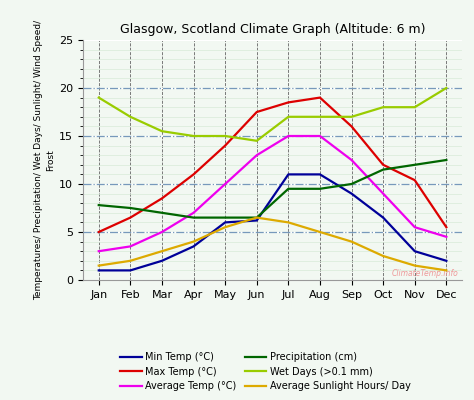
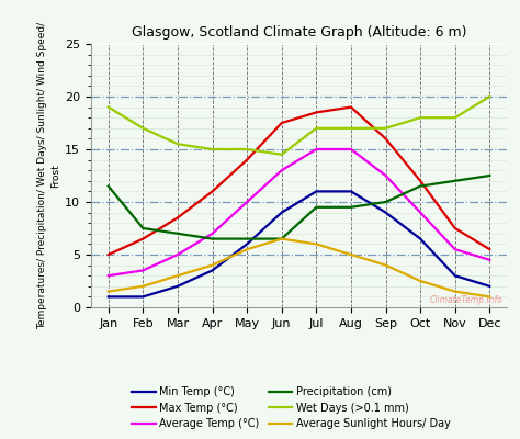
Precipitation (cm)/Jan: 7.8 -> 11.5
Min Temp (°C)/Jun: 6.2 -> 9.0
Max Temp (°C)/Nov: 10.4 -> 7.5
